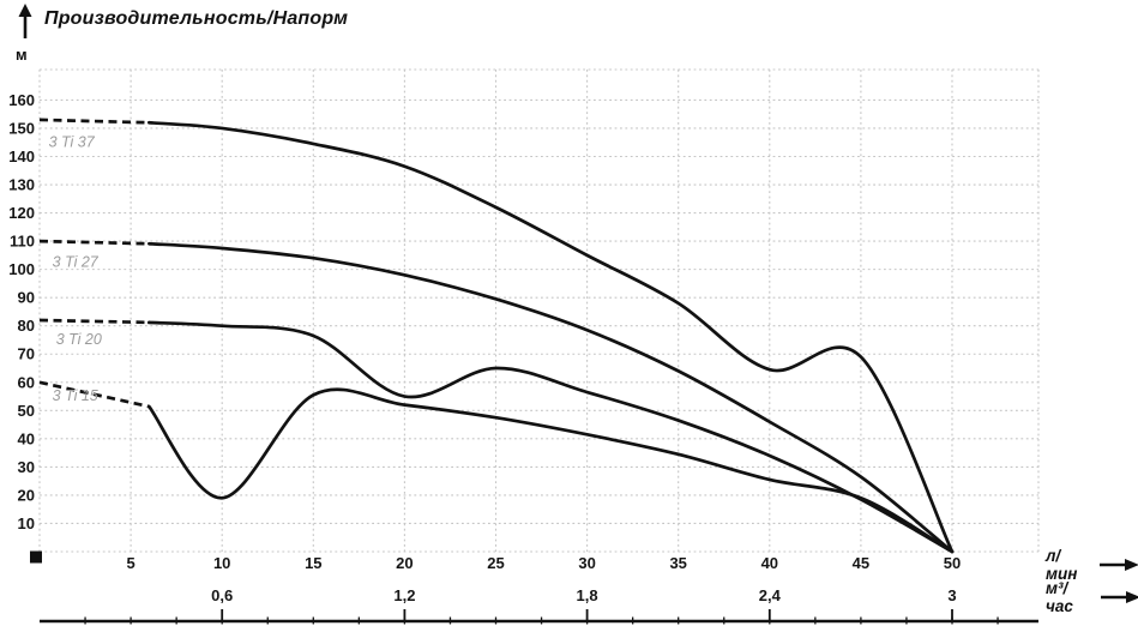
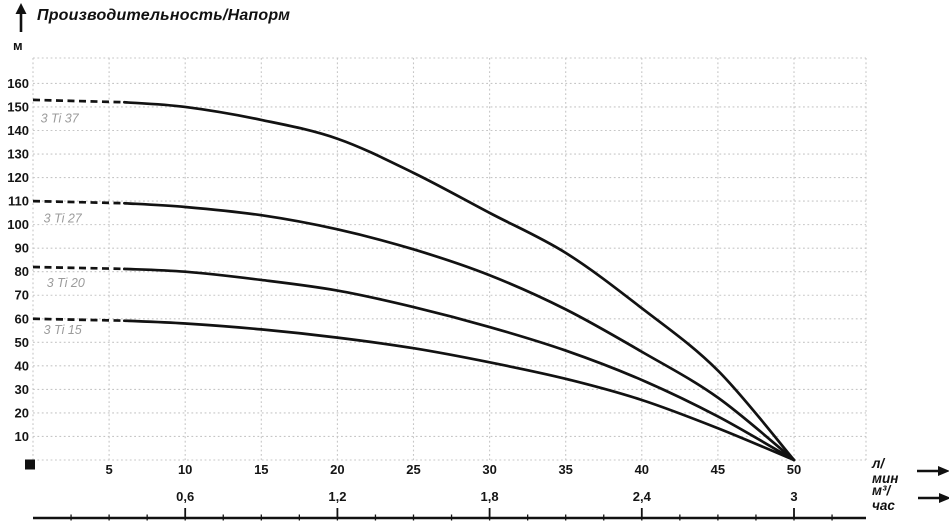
3 Ti 15/10: 19 -> 58
3 Ti 20/20: 55 -> 72
3 Ti 37/45: 69 -> 38
3 Ti 15/45: 19 -> 14
